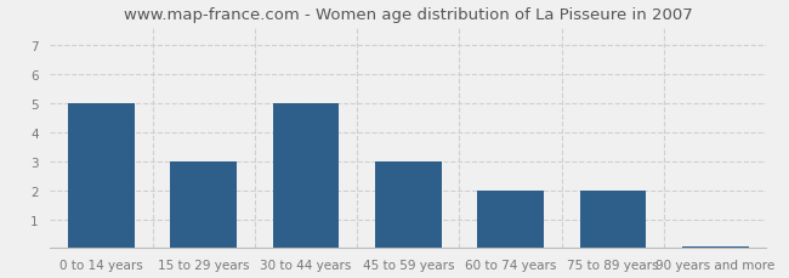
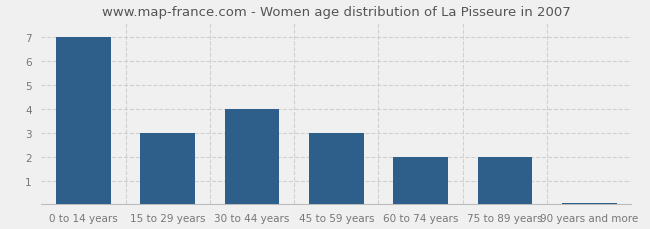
0 to 14 years: 5.00 -> 7.00
30 to 44 years: 5.00 -> 4.00
